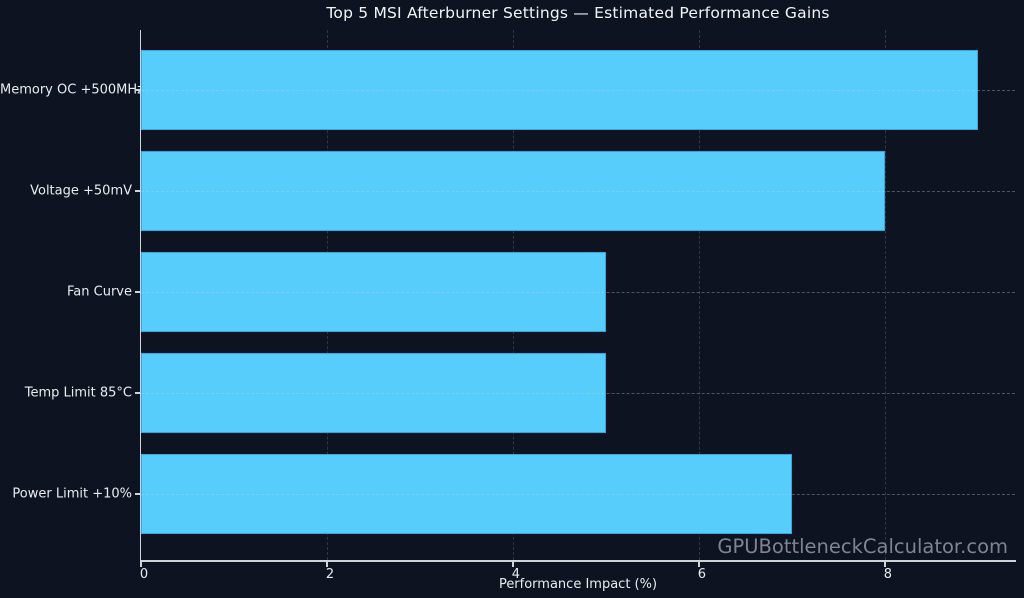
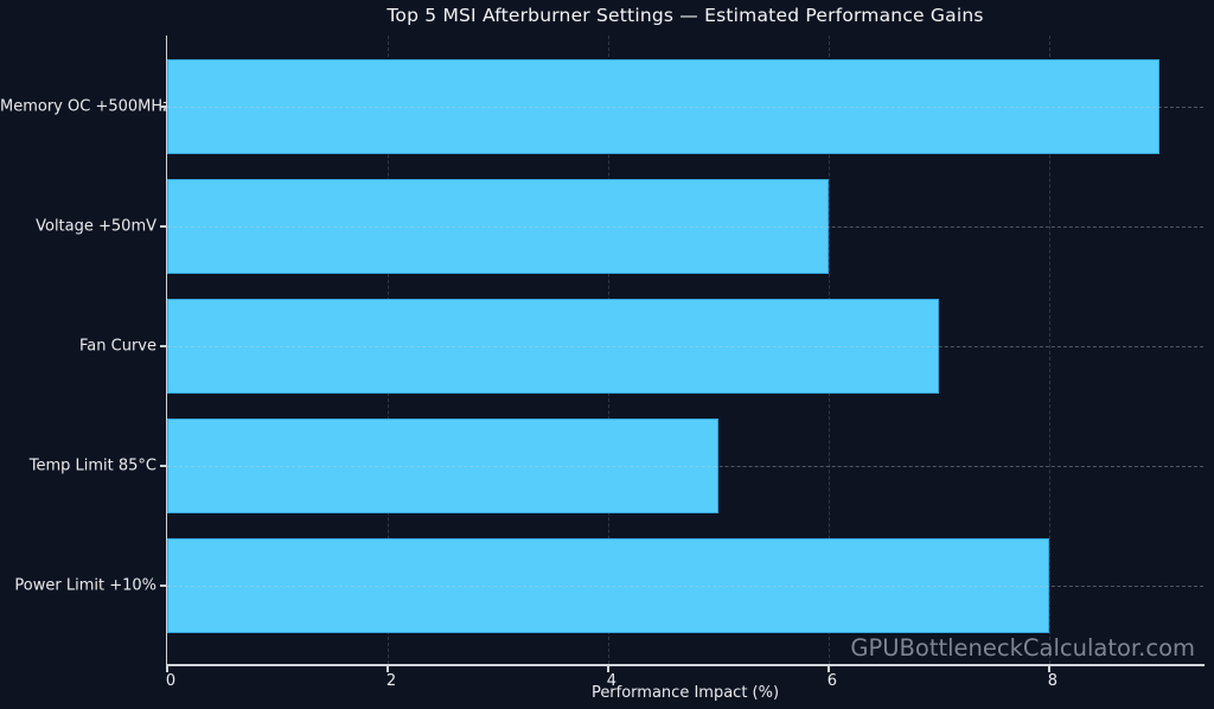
Voltage +50mV: 8 -> 6
Fan Curve: 5 -> 7
Power Limit +10%: 7 -> 8
